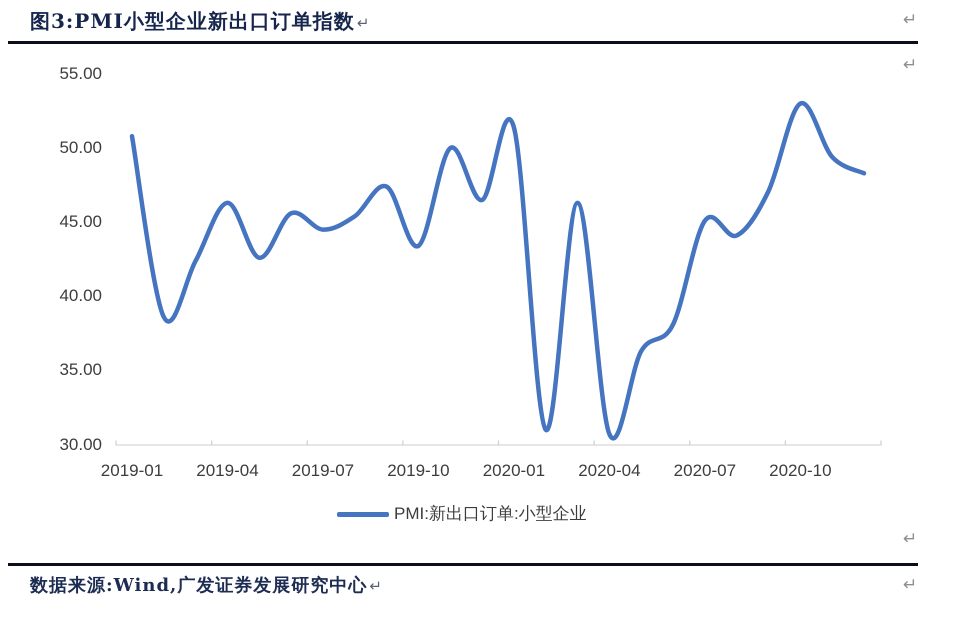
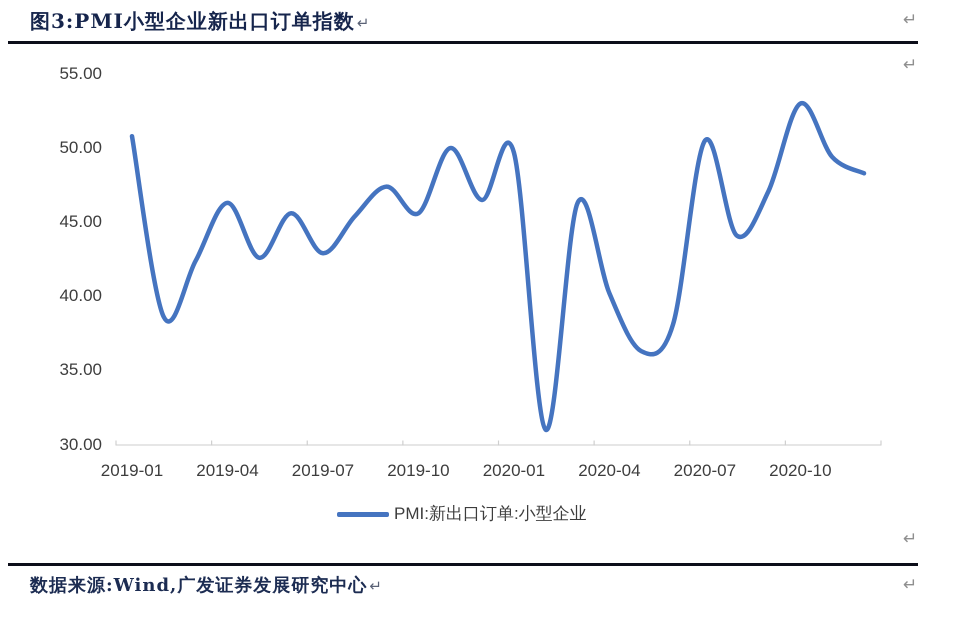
2019-07: 44.5 -> 42.9
2019-10: 43.4 -> 45.6
2020-01: 51.4 -> 49.7
2020-04: 30.7 -> 40.2
2020-07: 45.1 -> 50.5
